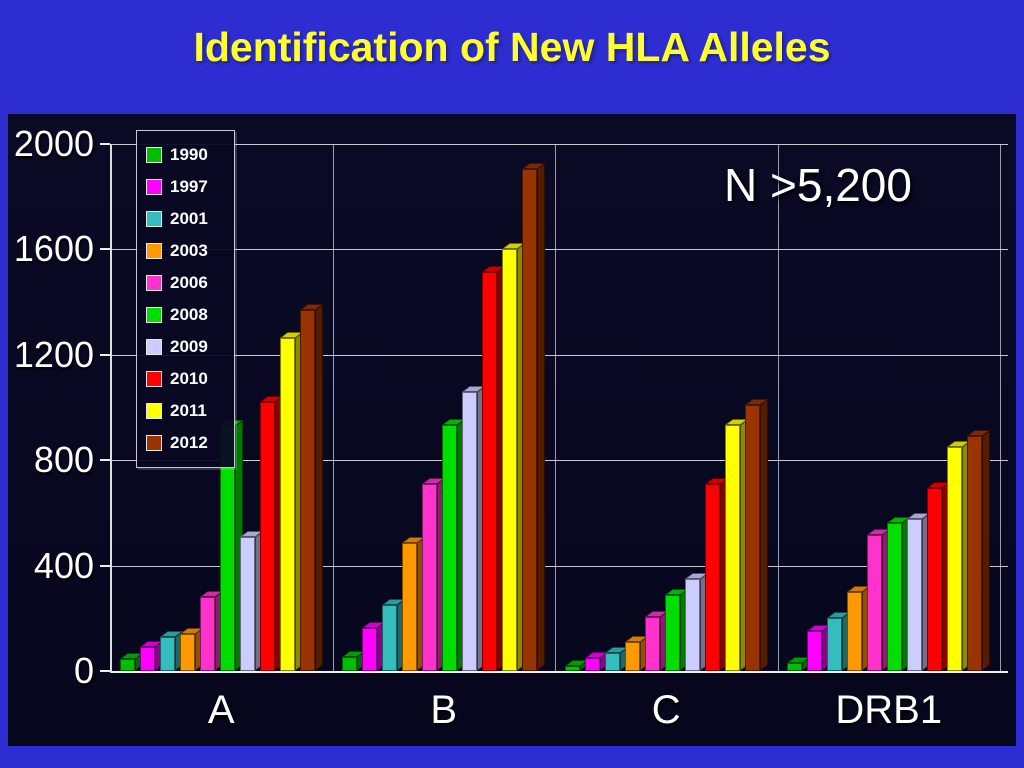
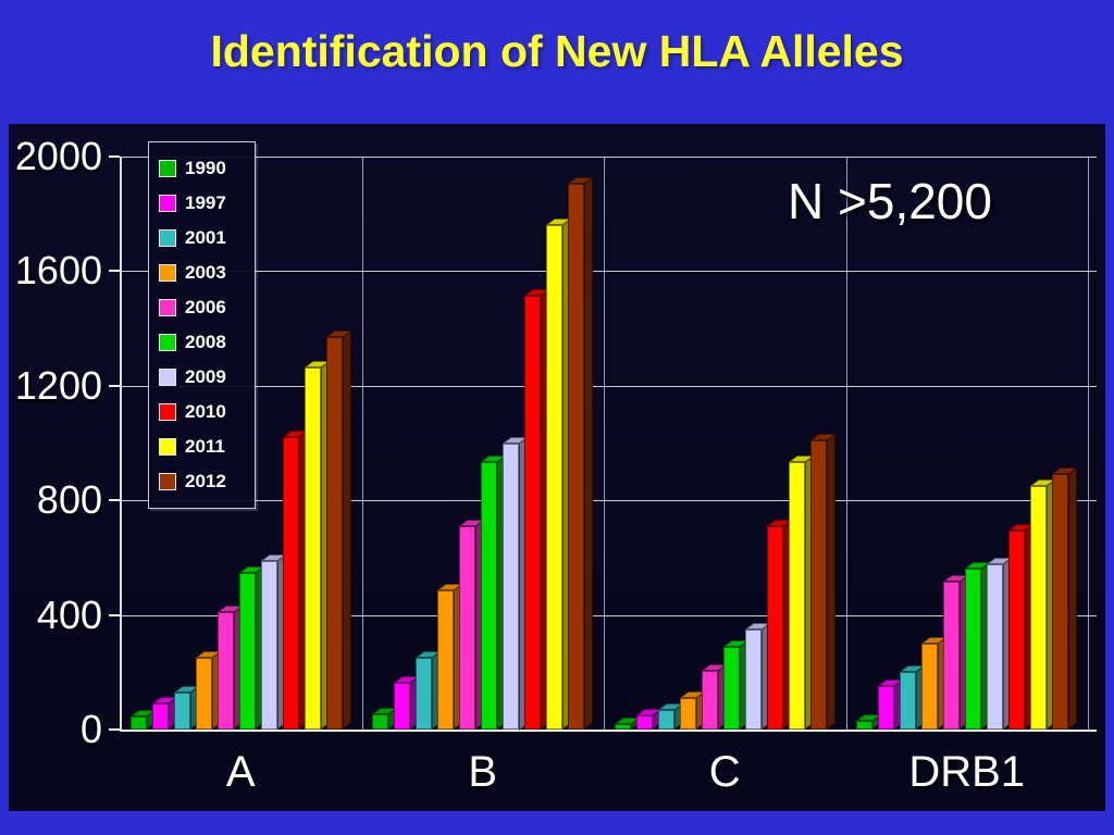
2003/A: 140 -> 250
2006/A: 280 -> 410
2008/A: 930 -> 540
2009/A: 510 -> 590
2009/B: 1060 -> 1000
2011/B: 1600 -> 1760
